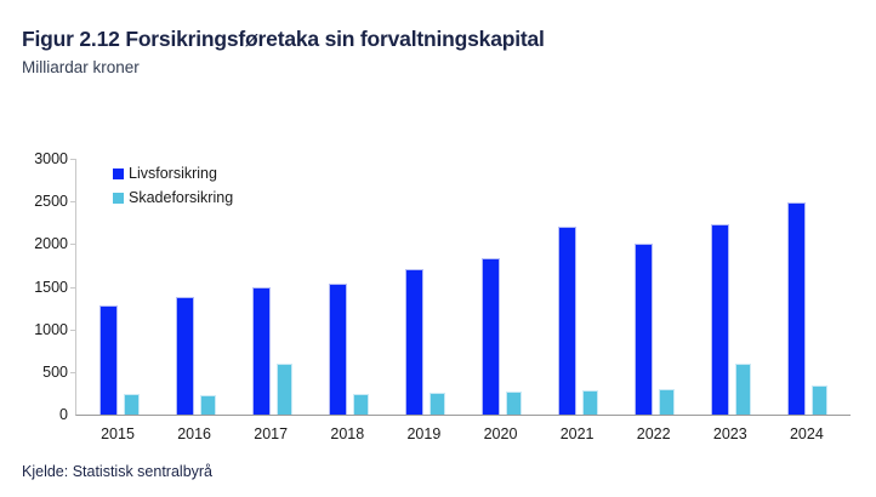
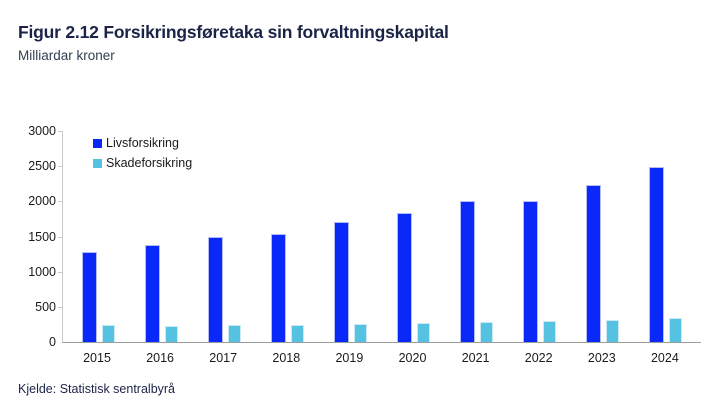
Skadeforsikring/2017: 600 -> 200
Livsforsikring/2021: 2200 -> 2000
Skadeforsikring/2023: 600 -> 300
